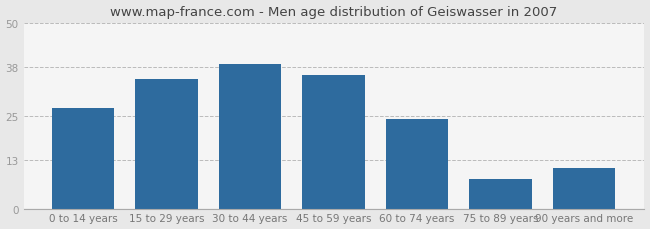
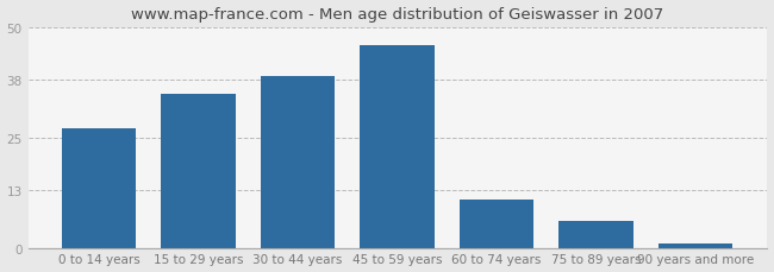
45 to 59 years: 36 -> 46
60 to 74 years: 24 -> 11
75 to 89 years: 8 -> 6
90 years and more: 11 -> 1
